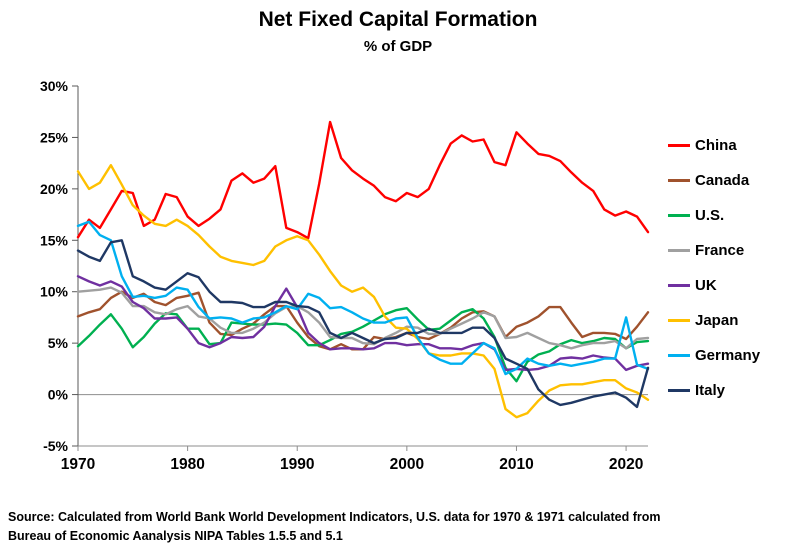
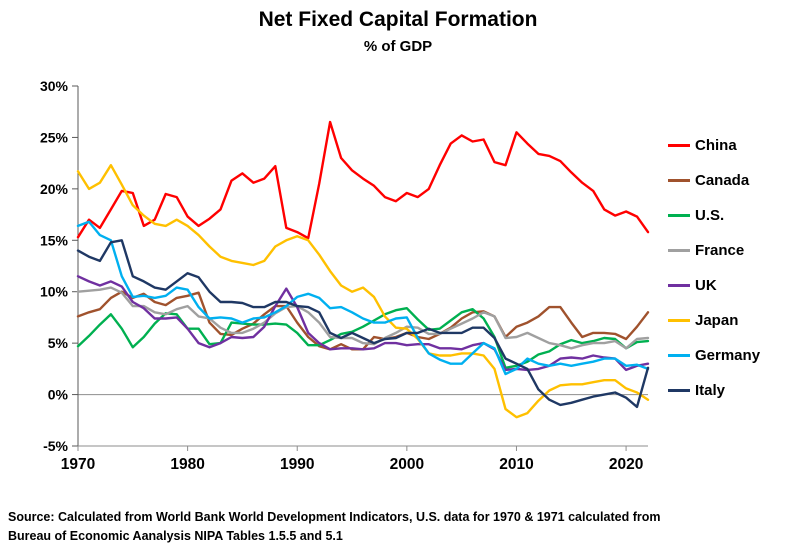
Germany/1990: 8.3% -> 9.5%
U.S./2010: 1.3% -> 2.8%
Germany/2020: 7.5% -> 2.8%
